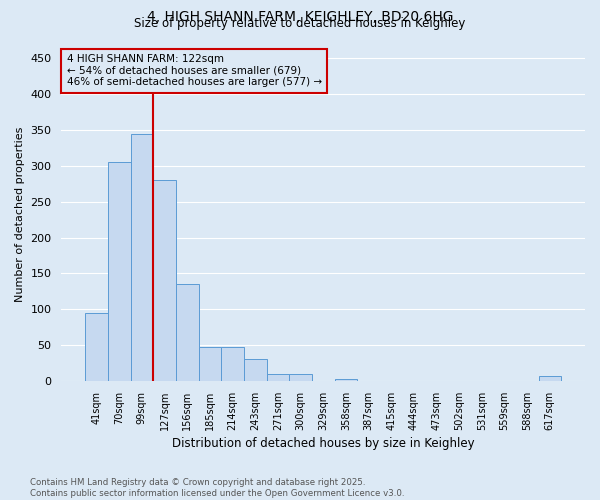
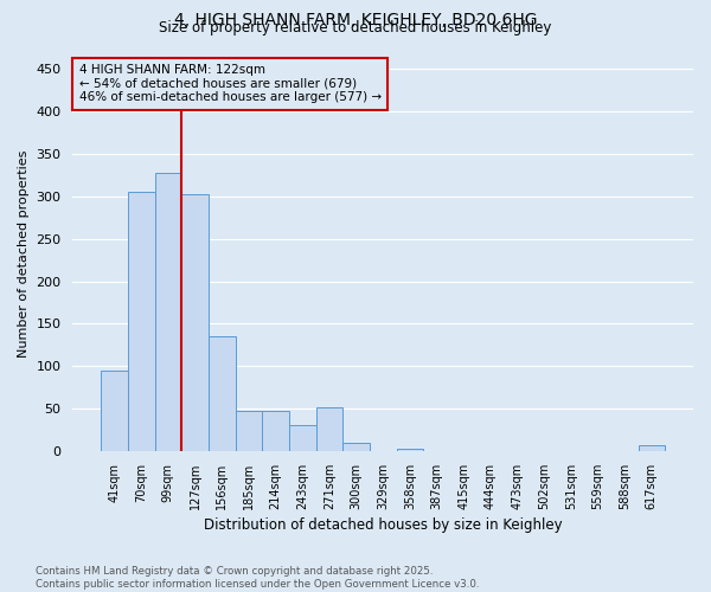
99sqm: 345 -> 328
127sqm: 280 -> 302
271sqm: 10 -> 52
